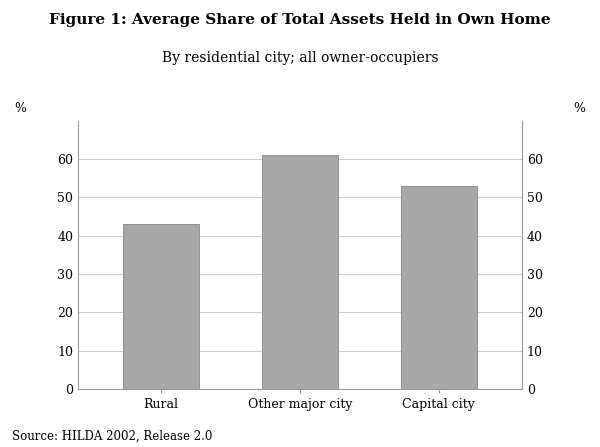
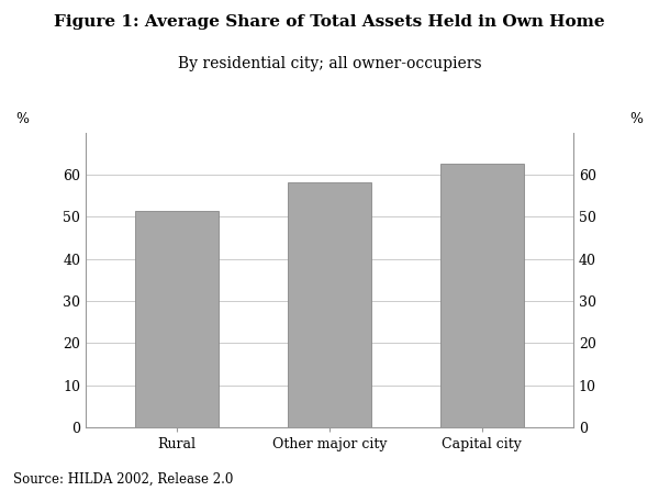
Rural: 43.0 -> 51.5
Other major city: 61.0 -> 58.3
Capital city: 53.0 -> 62.5
